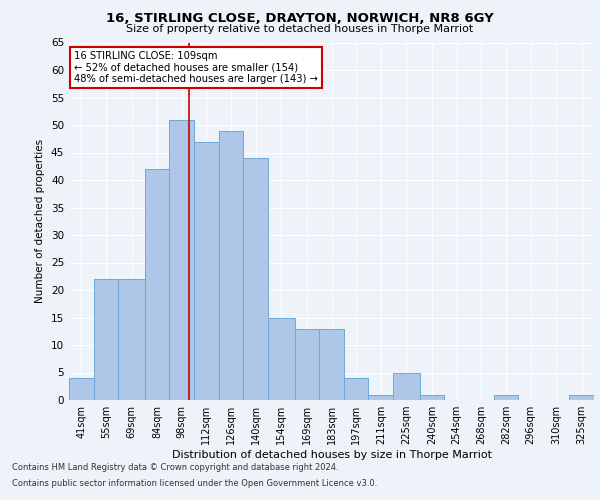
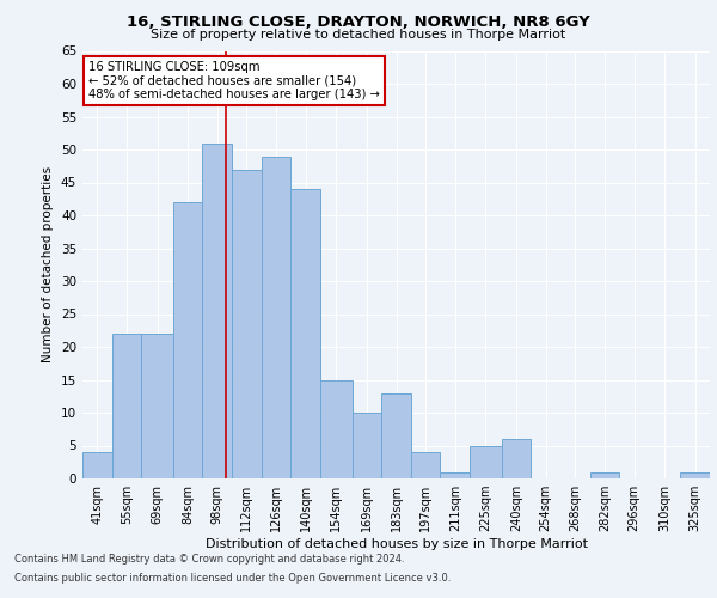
169sqm: 13 -> 10
240sqm: 1 -> 6
